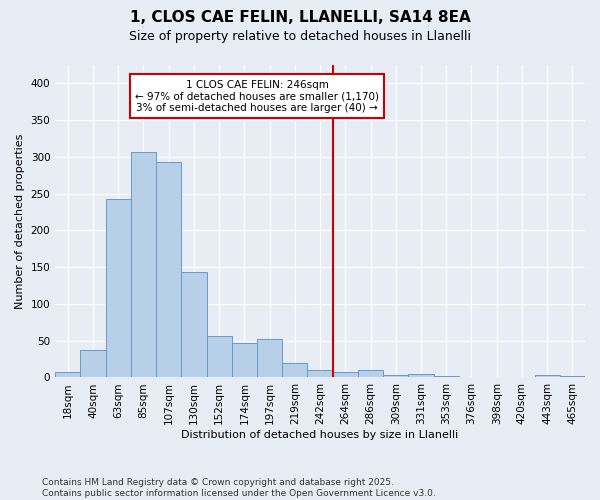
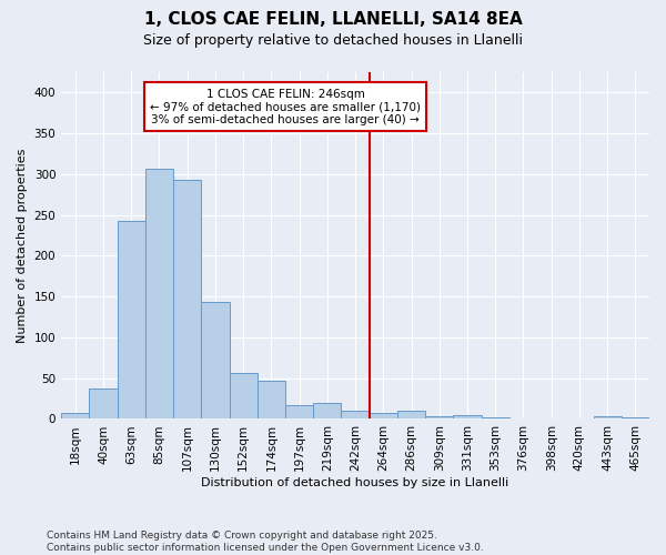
197sqm: 52 -> 17
